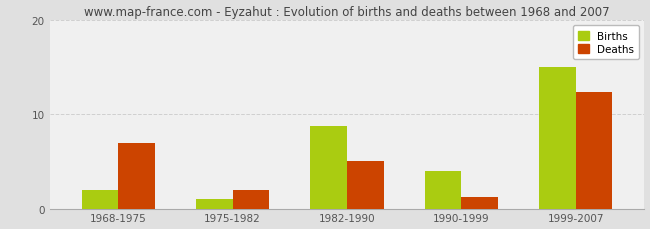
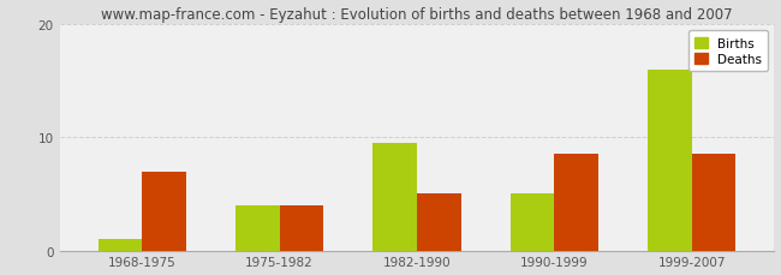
Births/1968-1975: 2.0 -> 1.0
Births/1975-1982: 1.0 -> 4.0
Deaths/1975-1982: 2.0 -> 4.0
Births/1982-1990: 8.8 -> 9.5
Births/1990-1999: 4.0 -> 5.0
Deaths/1990-1999: 1.2 -> 8.5
Births/1999-2007: 15.0 -> 16.0
Deaths/1999-2007: 12.4 -> 8.5
